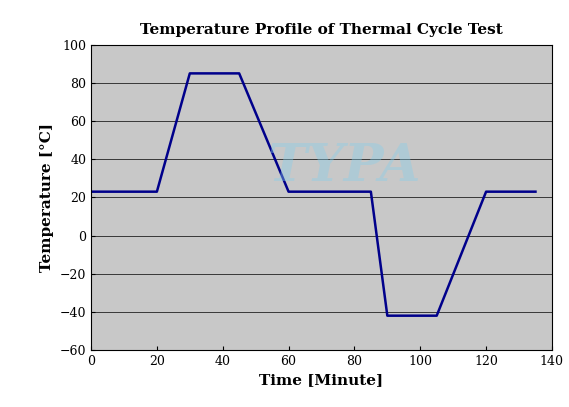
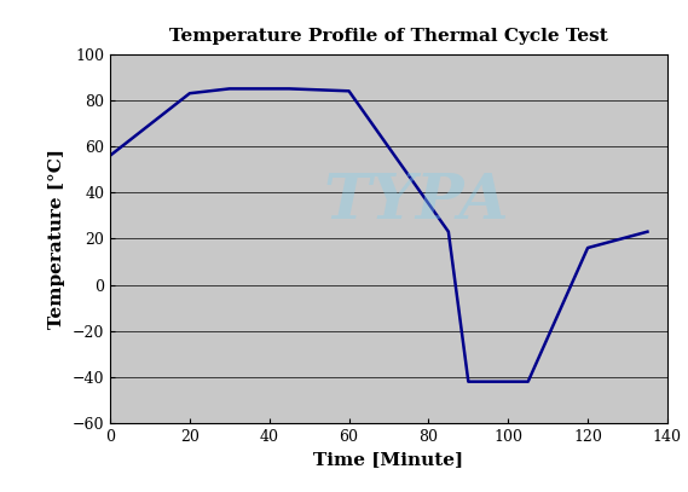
0: 23 -> 56
20: 23 -> 83
60: 23 -> 84
120: 23 -> 16
